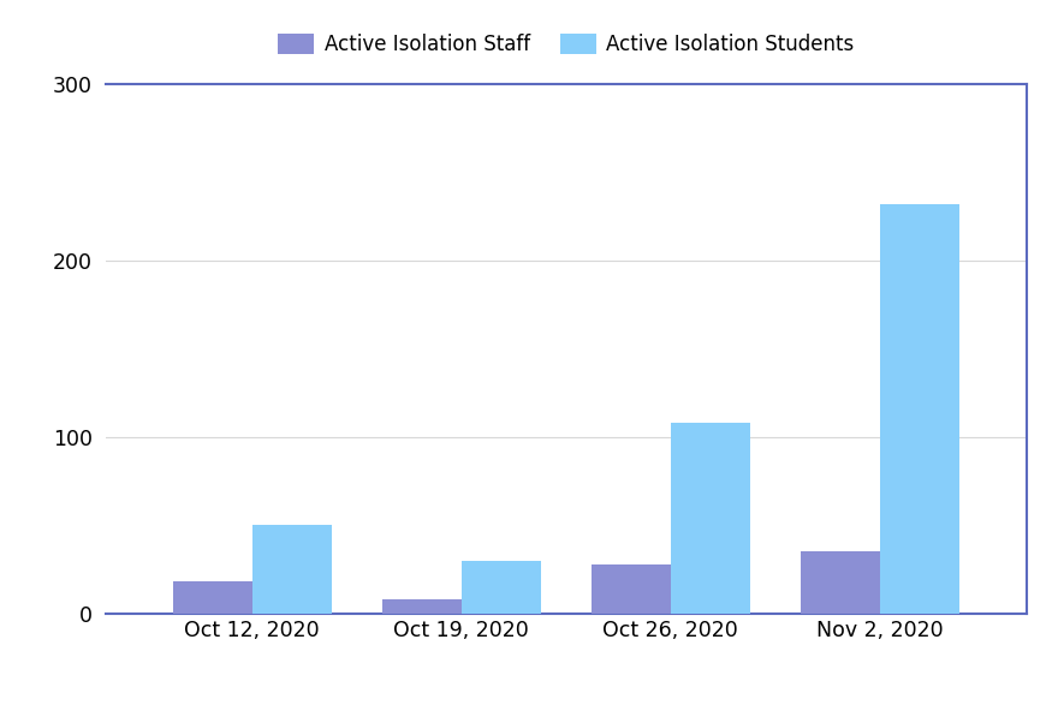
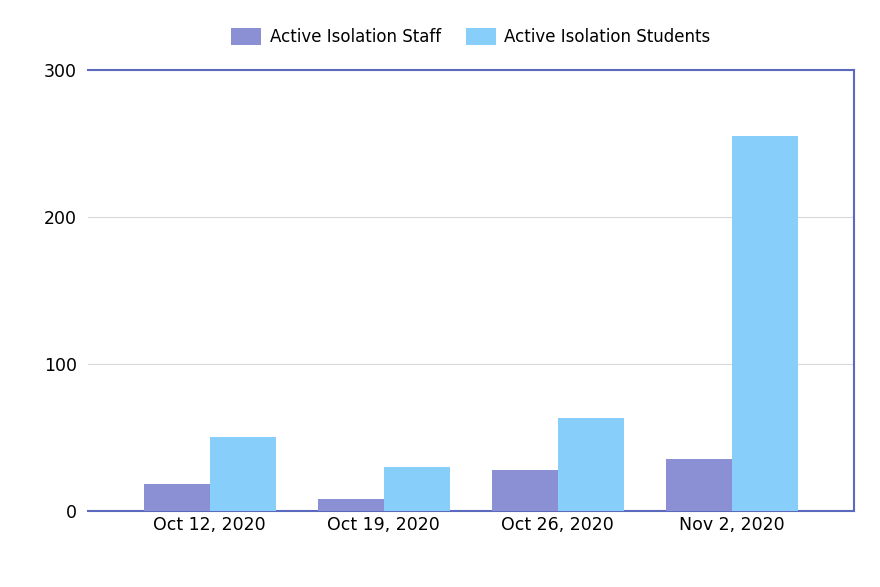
Active Isolation Students/Oct 26, 2020: 108 -> 63
Active Isolation Students/Nov 2, 2020: 232 -> 255
